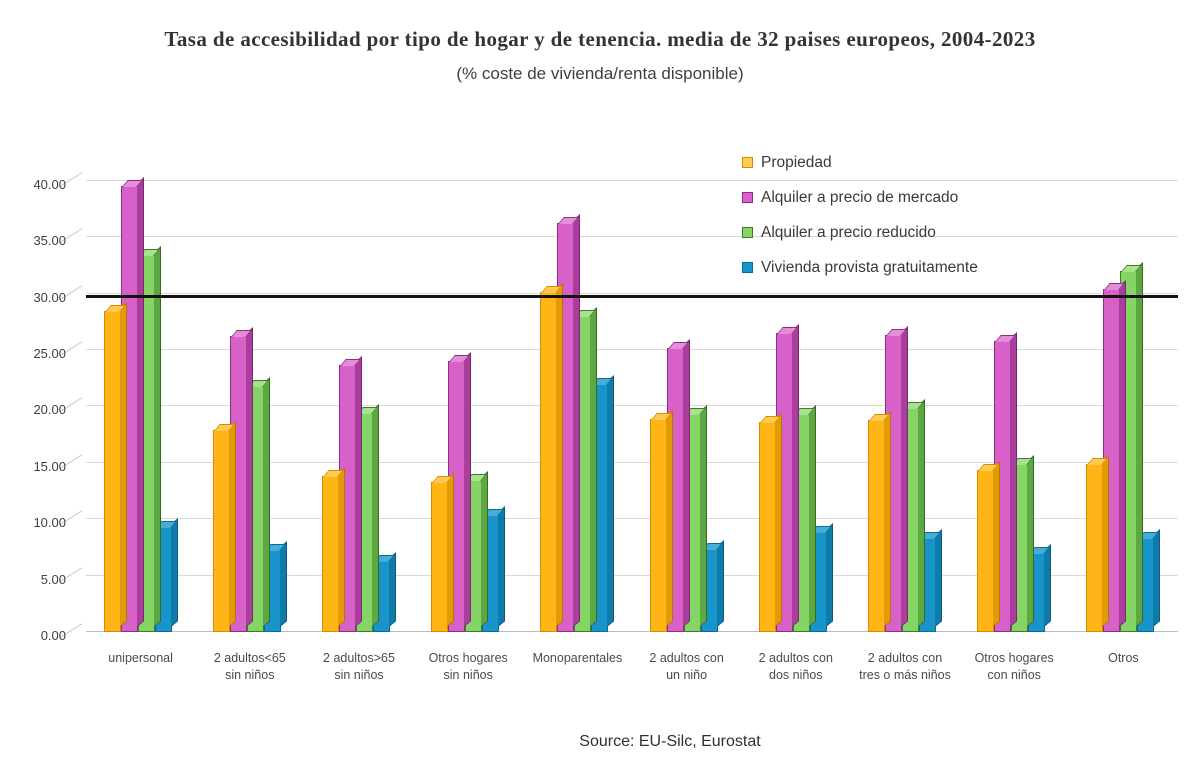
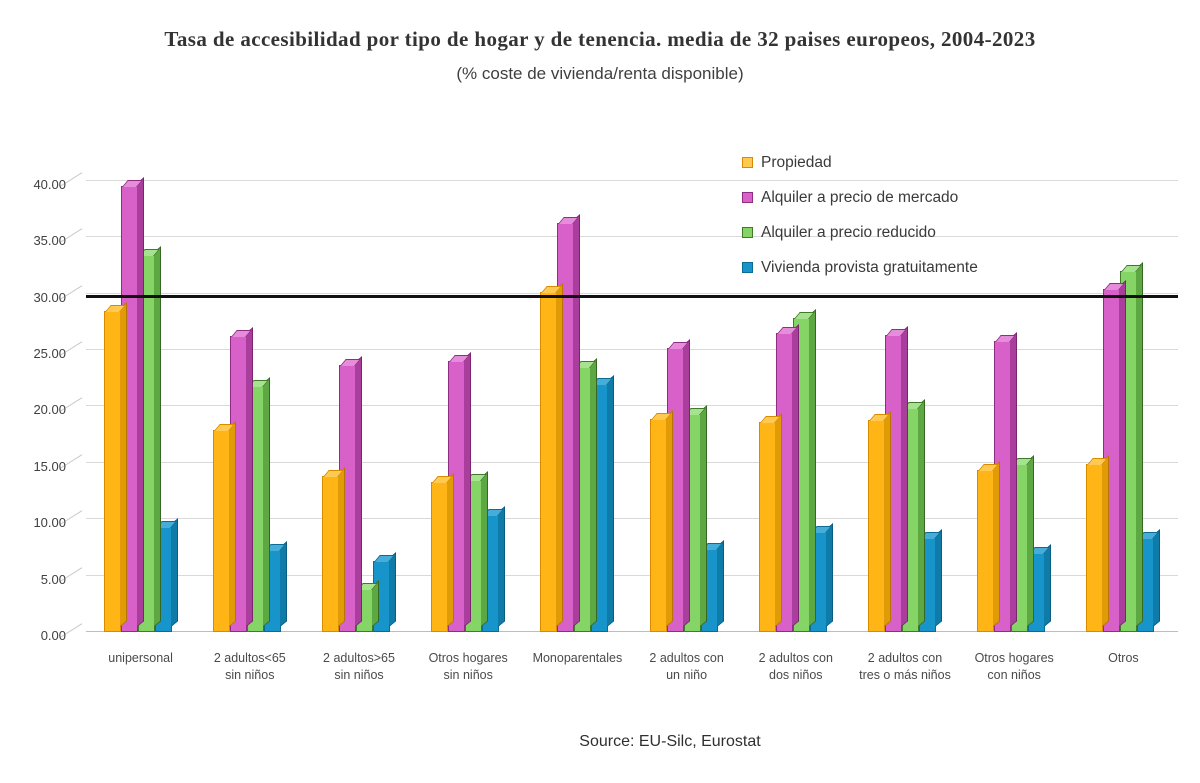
Alquiler a precio reducido/2 adultos>65 sin niños: 19.4 -> 3.8
Alquiler a precio reducido/Monoparentales: 28.0 -> 23.5
Alquiler a precio reducido/2 adultos con dos niños: 19.3 -> 27.8
